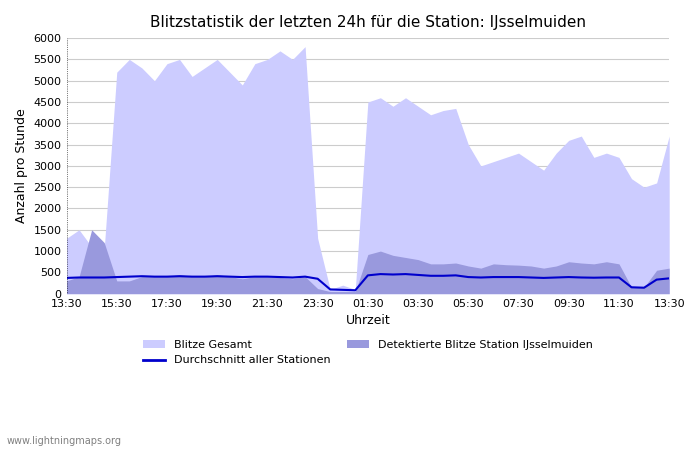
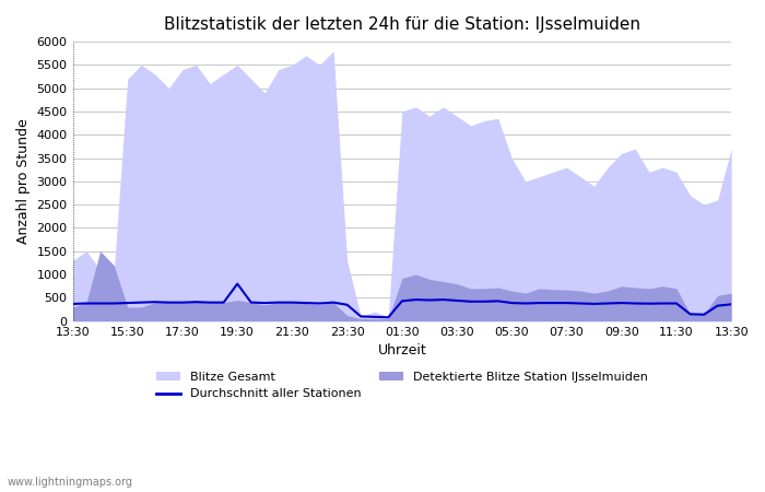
Durchschnitt aller Stationen/19:30: 410 -> 800
